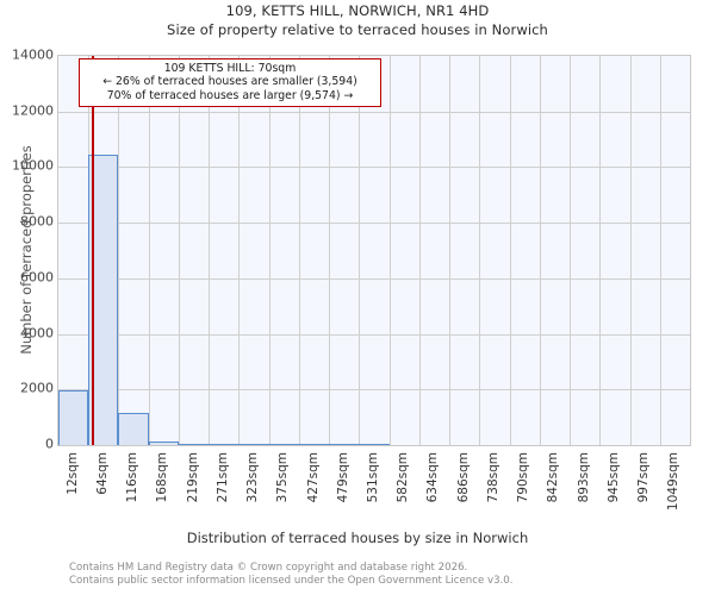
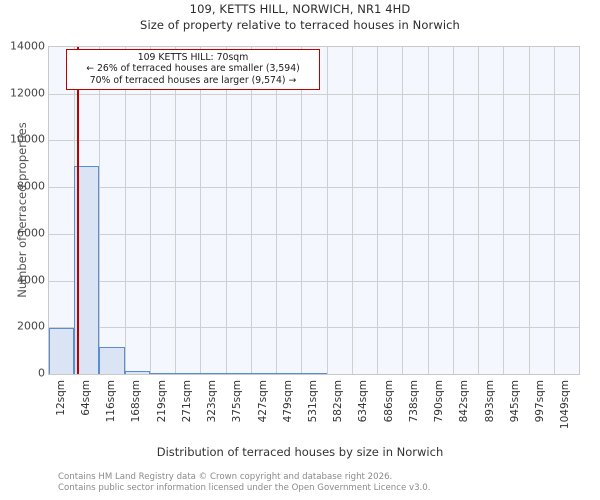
64sqm: 10400 -> 8900
